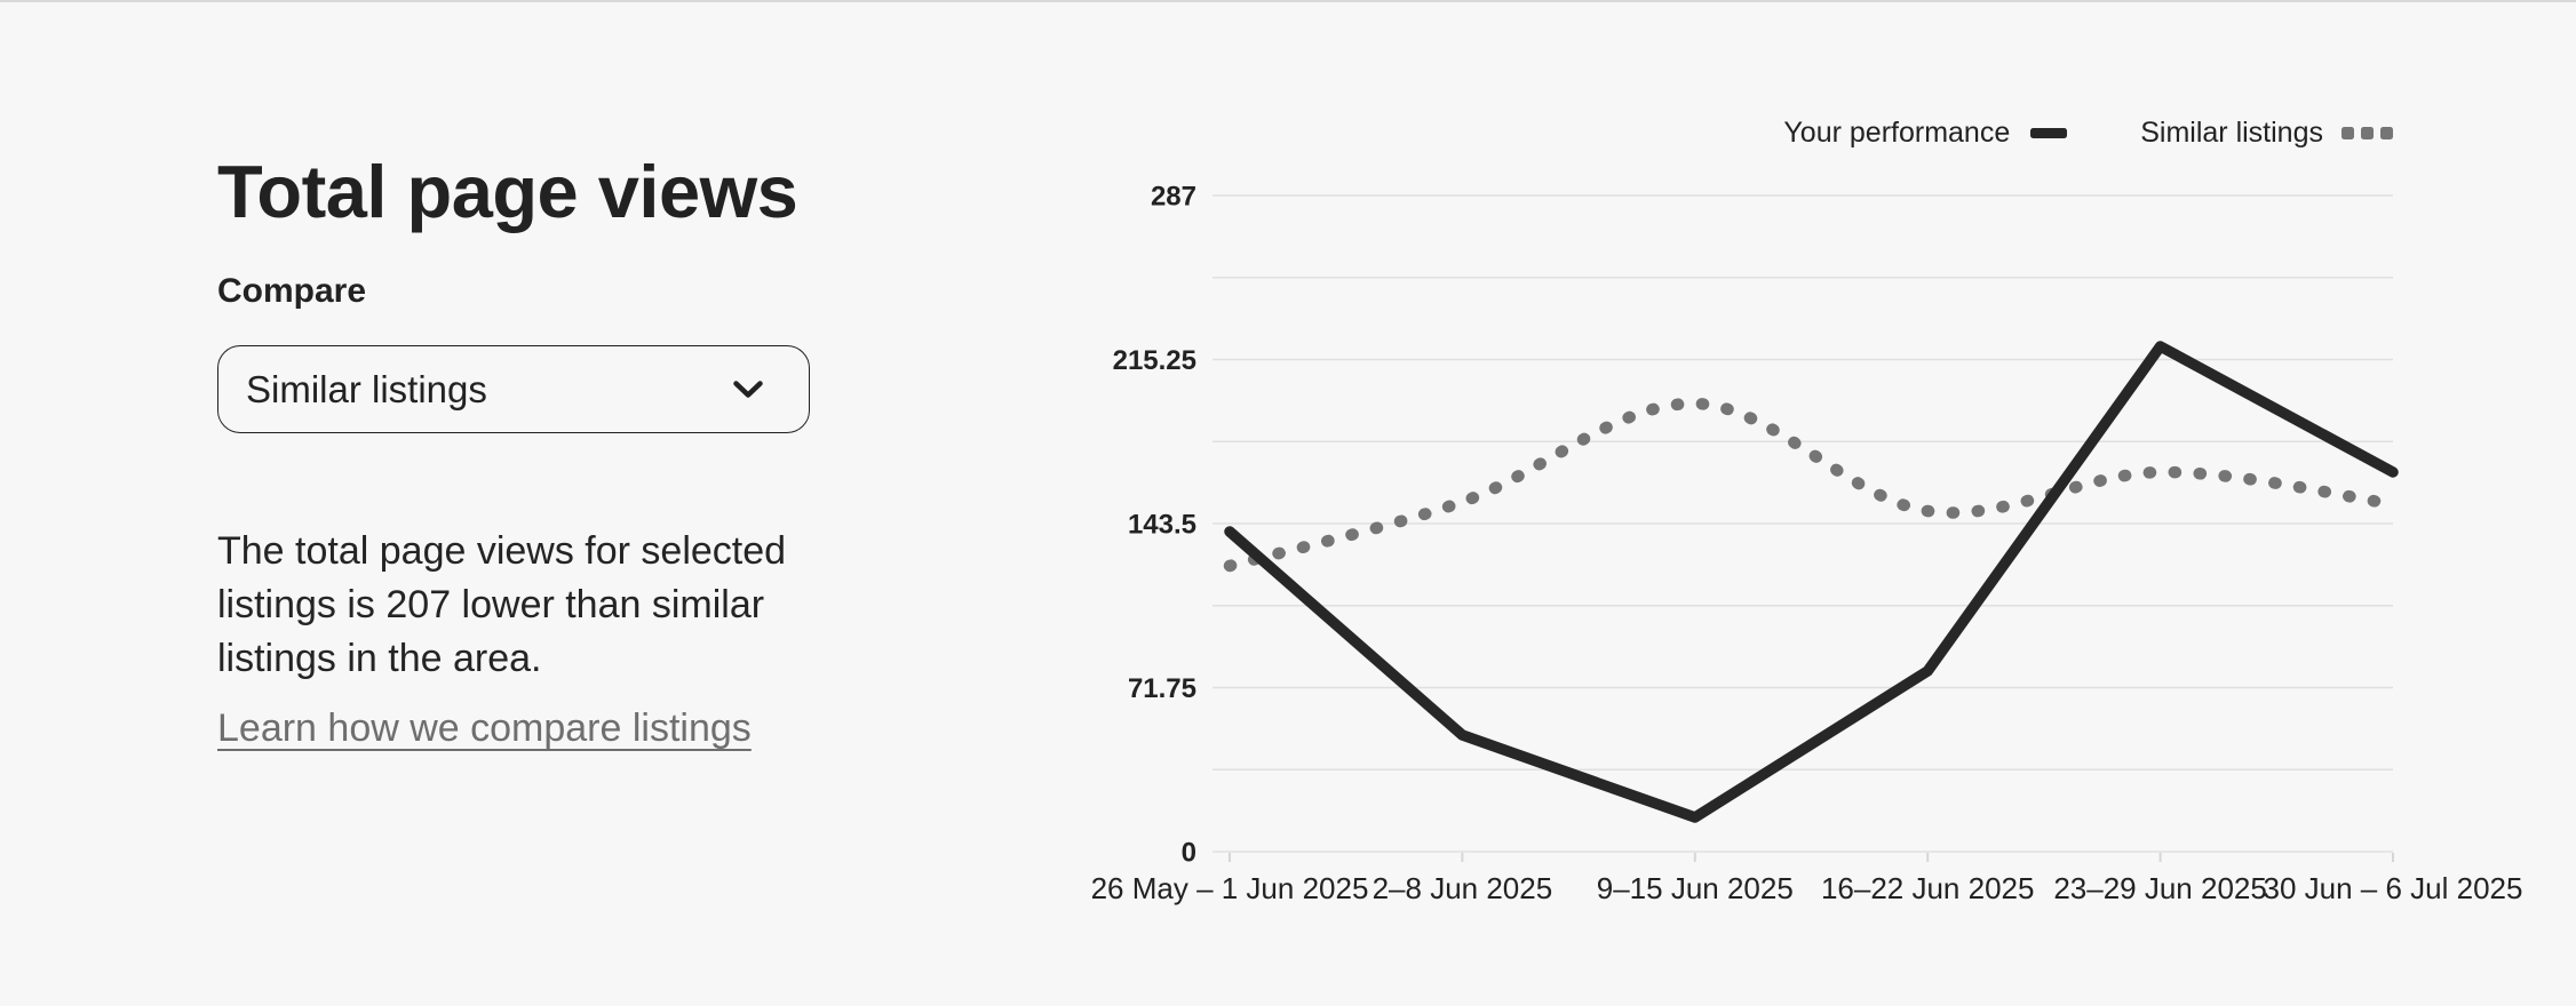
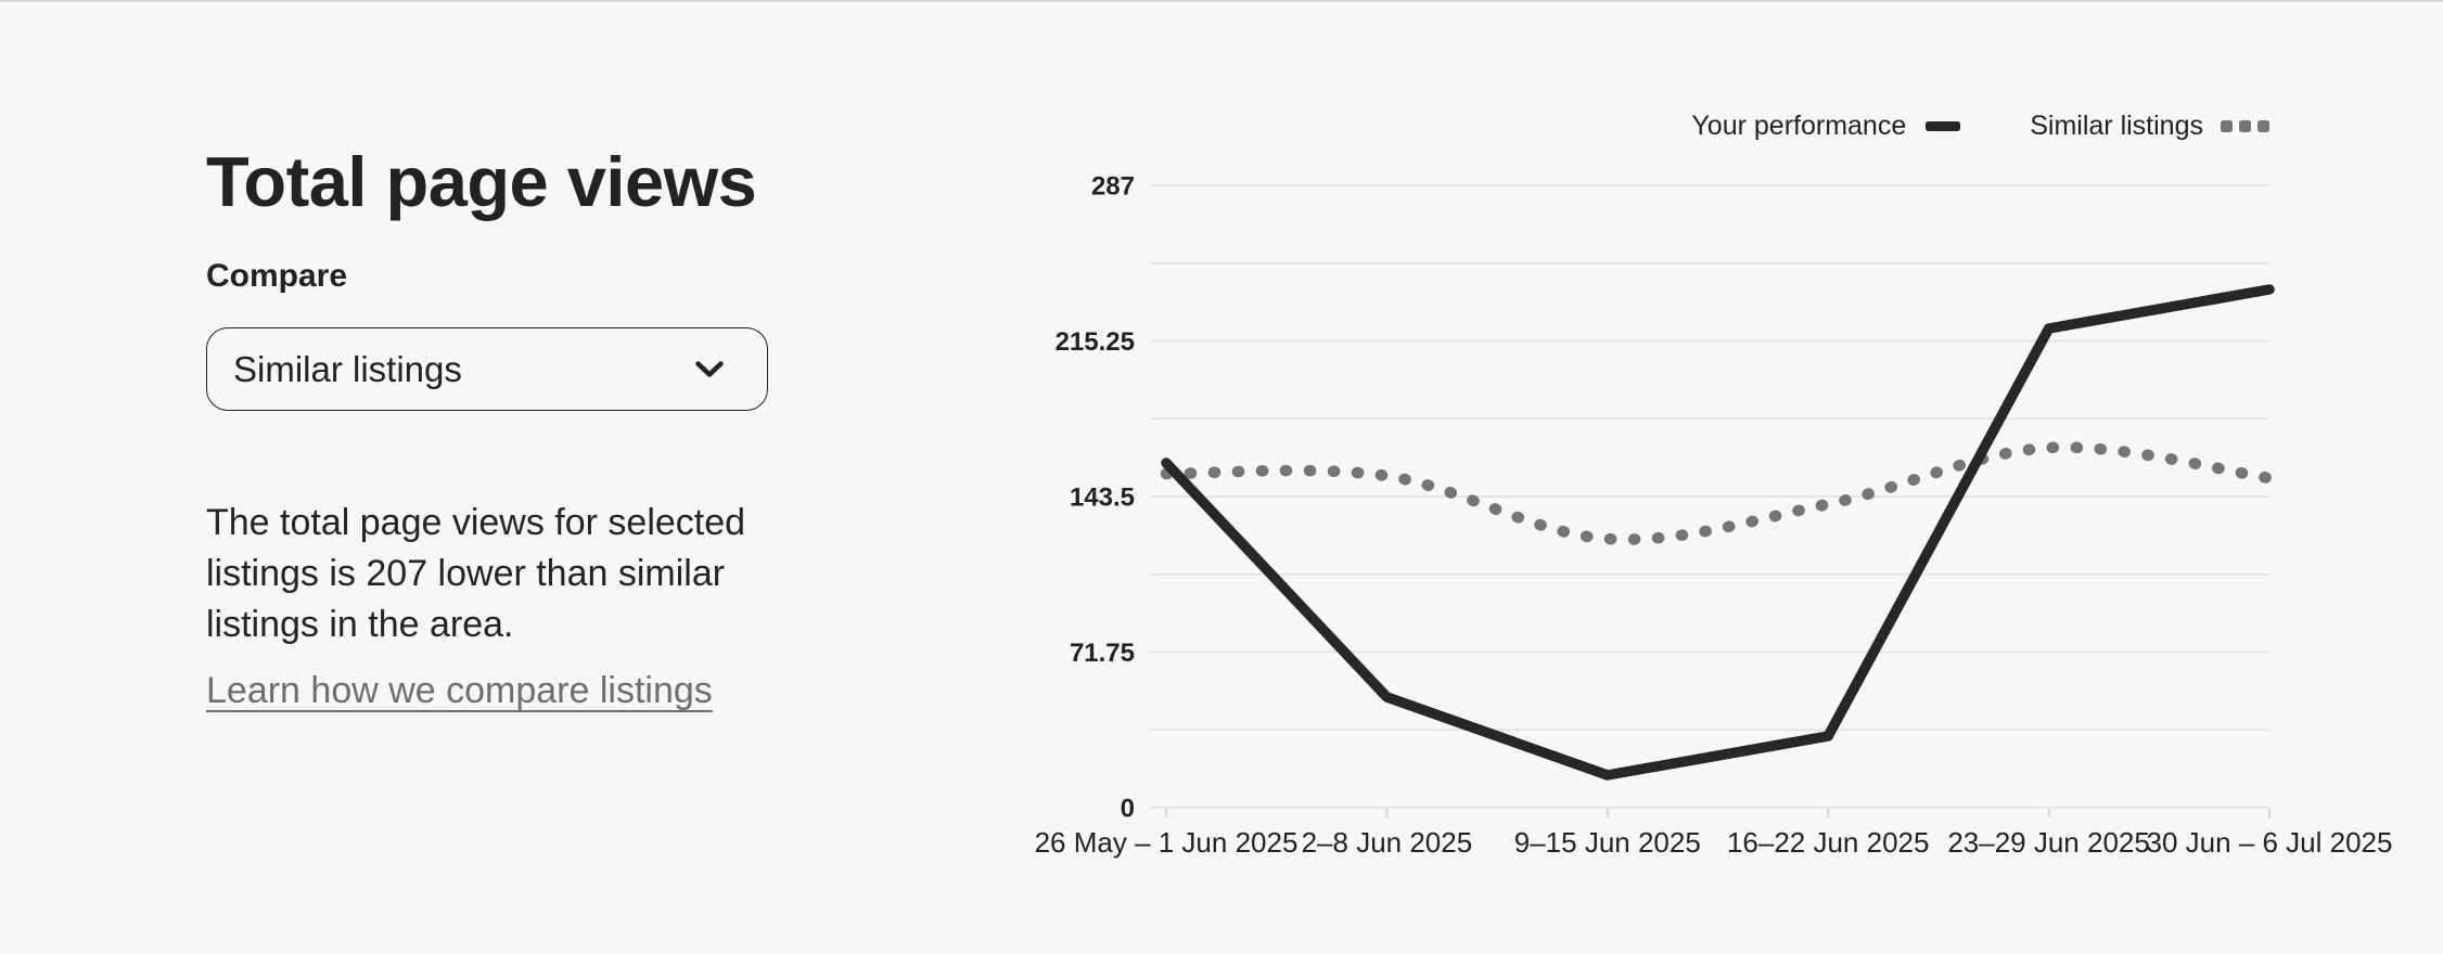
Your performance/26 May – 1 Jun 2025: 140 -> 159
Similar listings/26 May – 1 Jun 2025: 125 -> 154
Similar listings/9–15 Jun 2025: 196 -> 124
Your performance/16–22 Jun 2025: 79 -> 33
Similar listings/16–22 Jun 2025: 149 -> 140
Your performance/30 Jun – 6 Jul 2025: 166 -> 239
